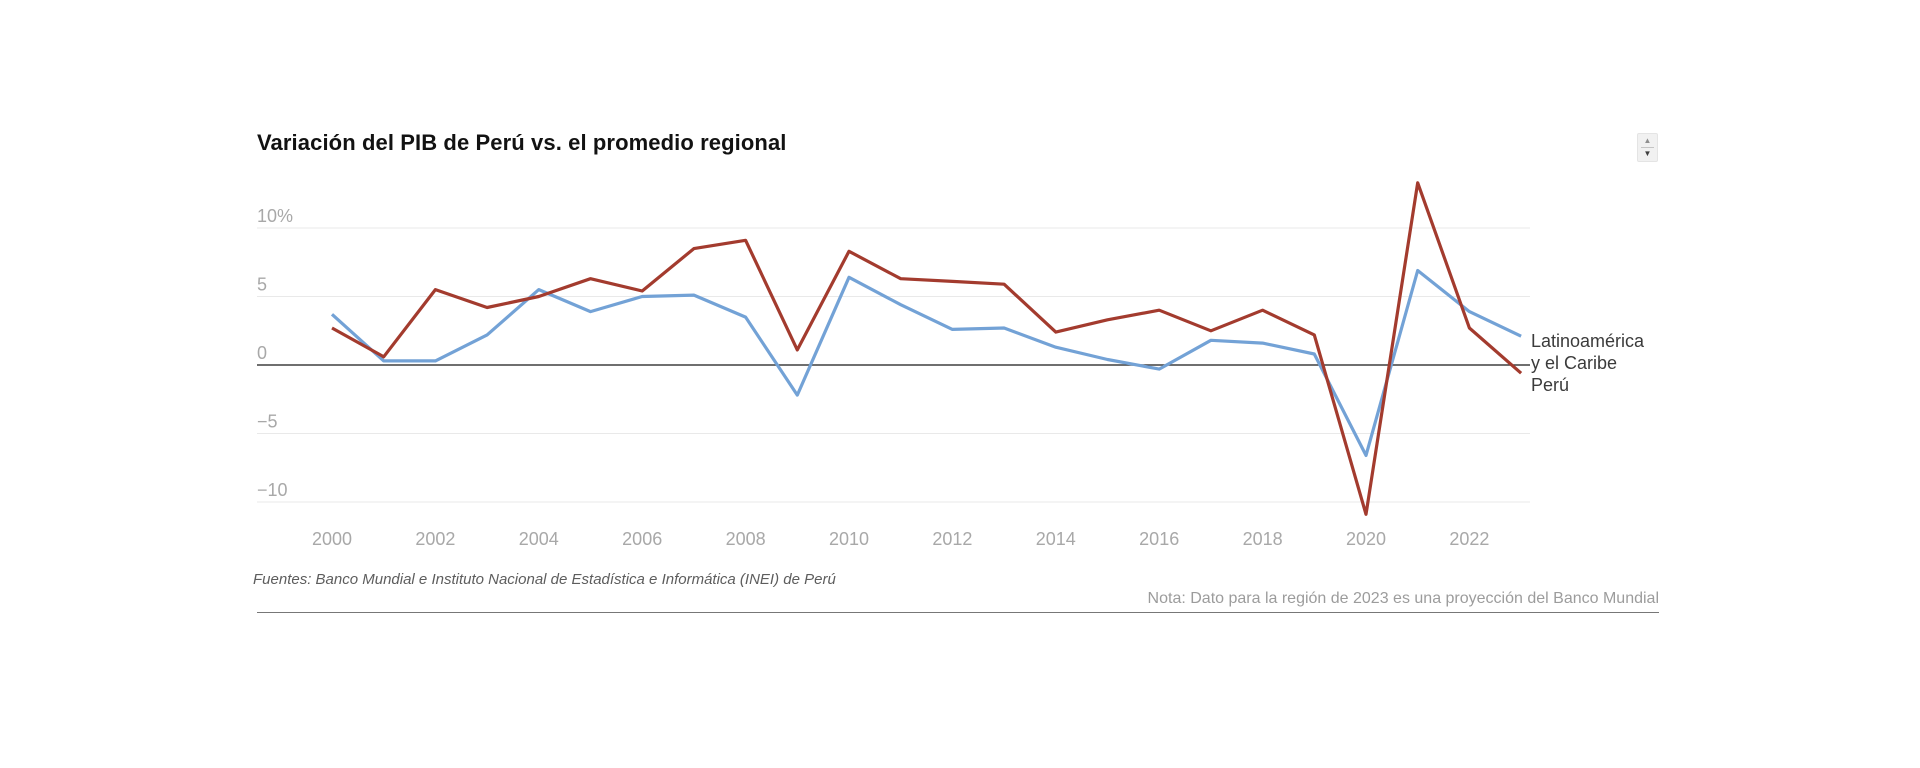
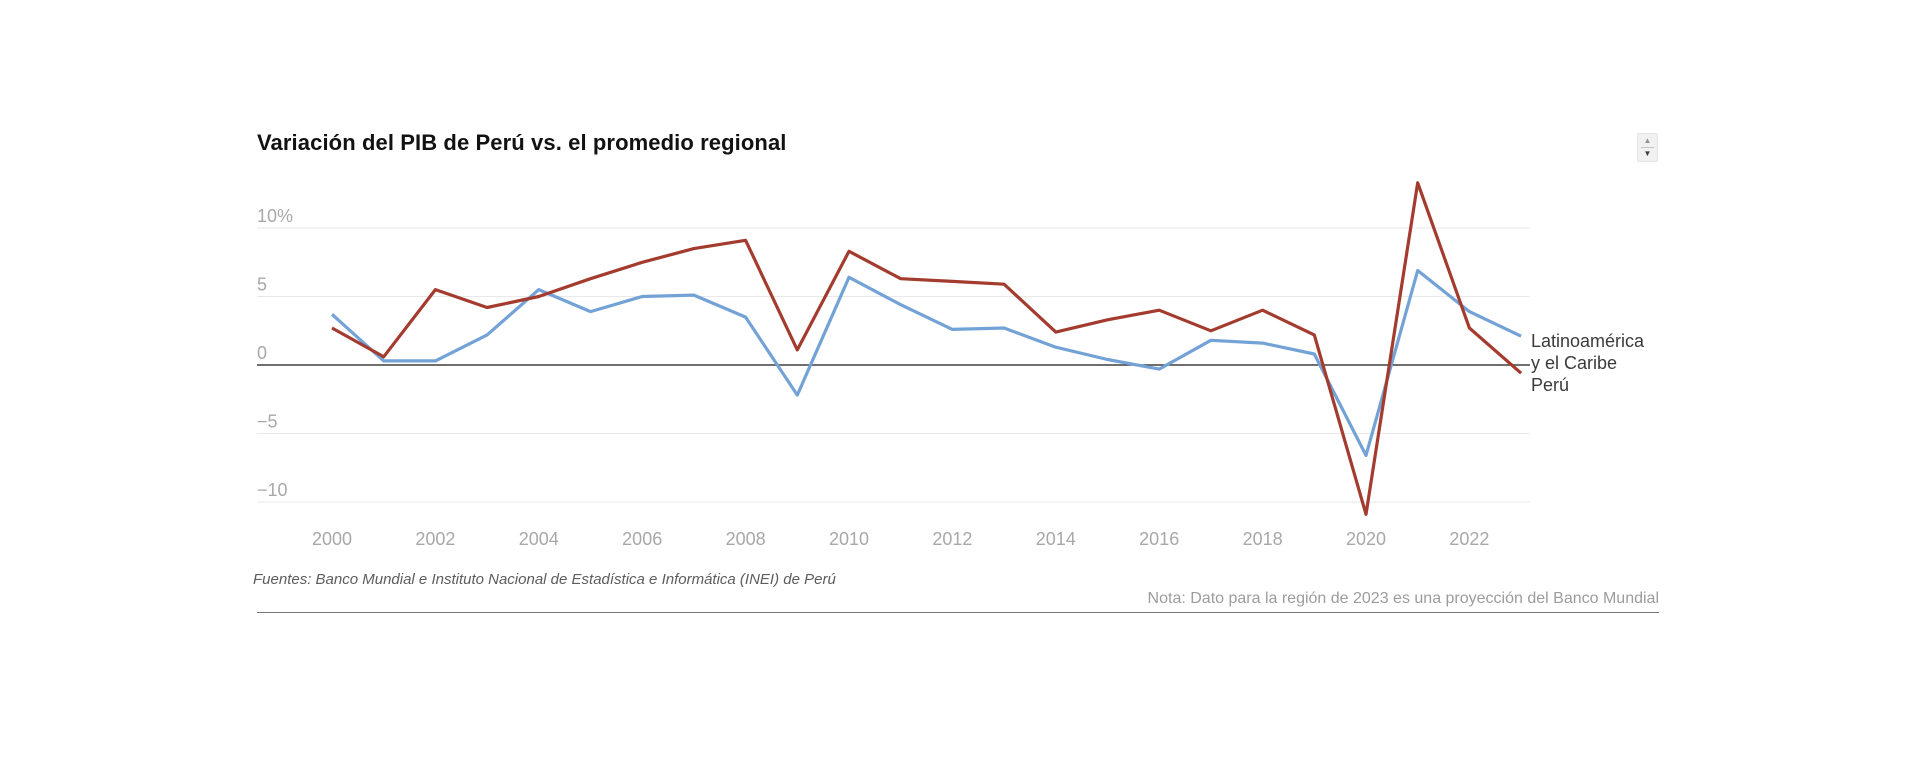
Perú/2006: 5.4% -> 7.5%
